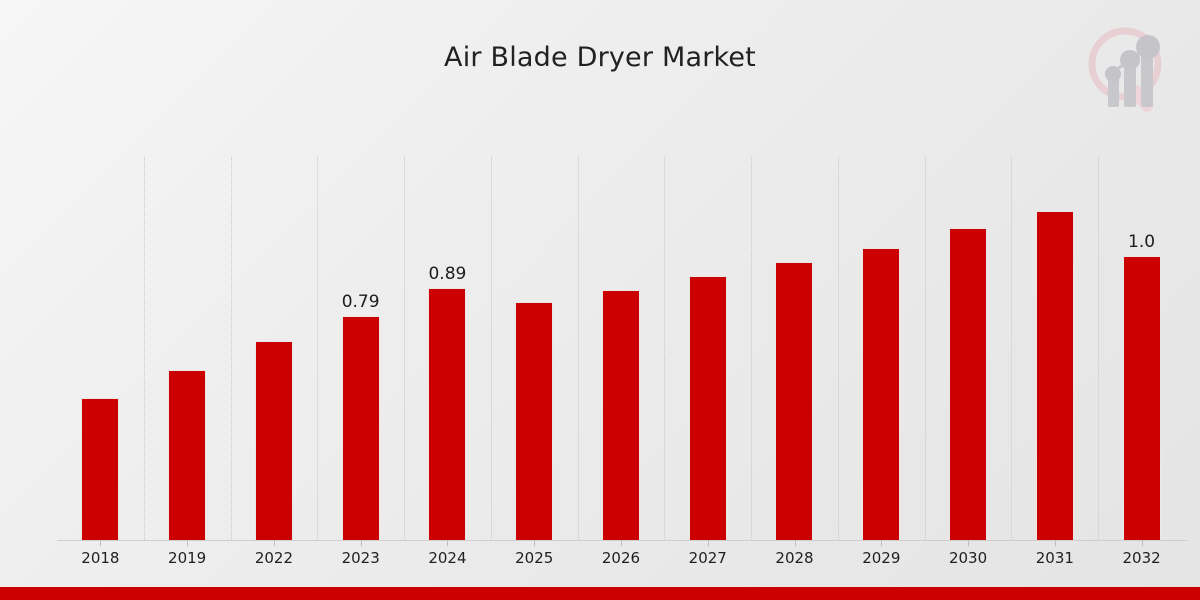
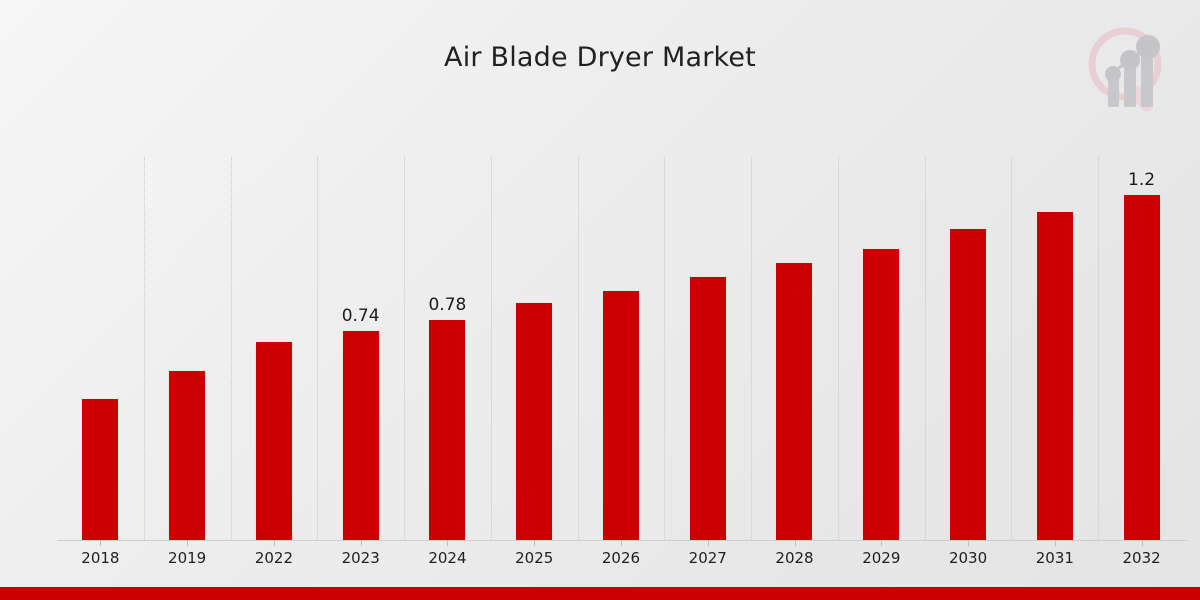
2023: 0.79 -> 0.74
2024: 0.89 -> 0.78
2032: 1.0 -> 1.2
